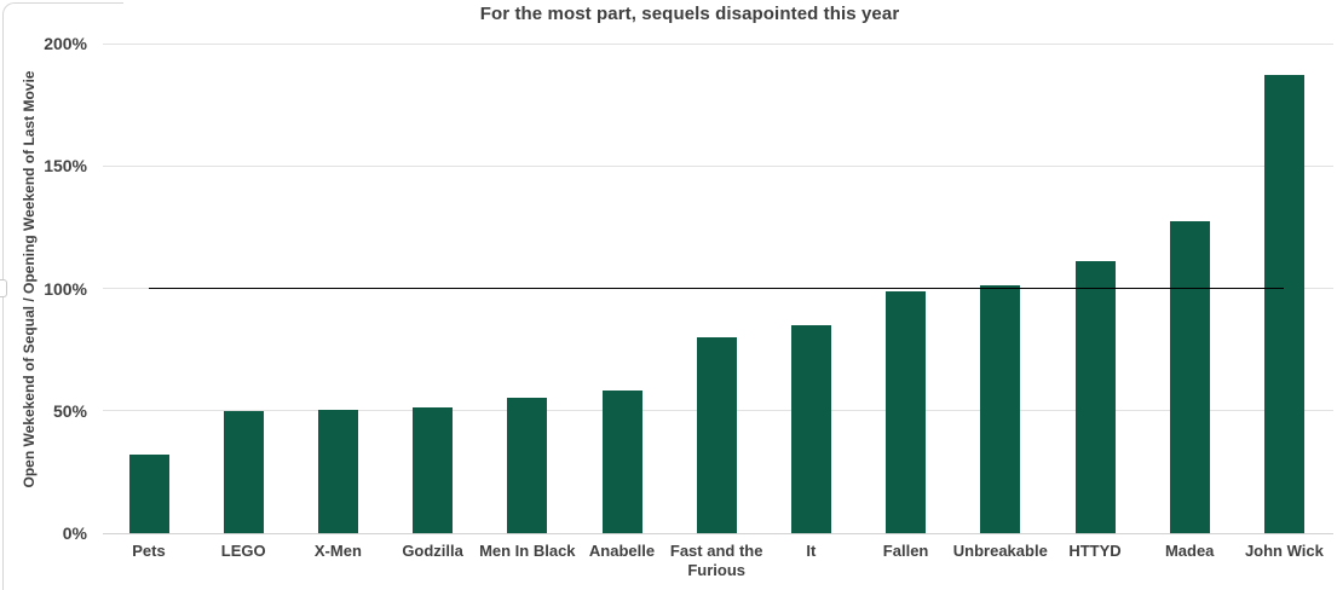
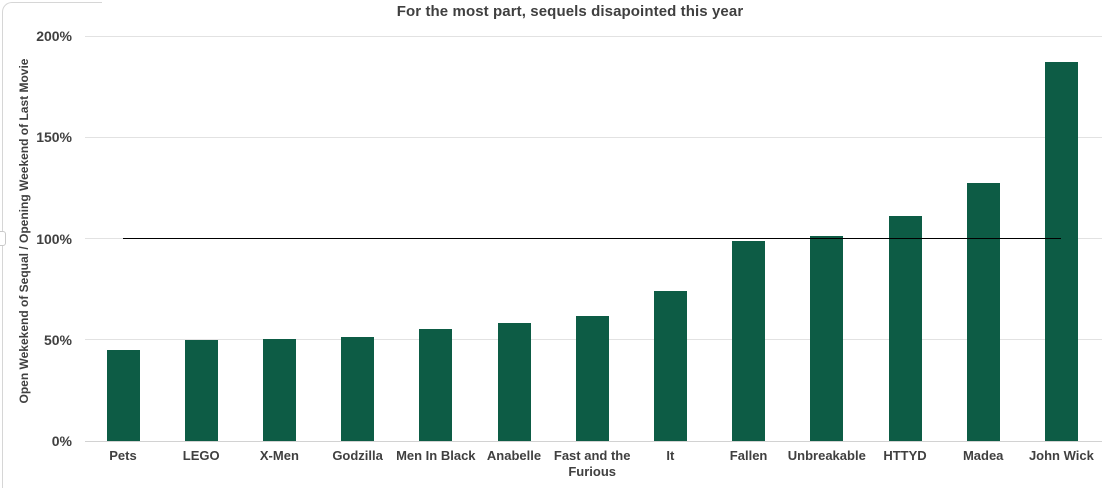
Pets: 32% -> 45%
Fast and the Furious: 80% -> 62%
It: 85% -> 74%
